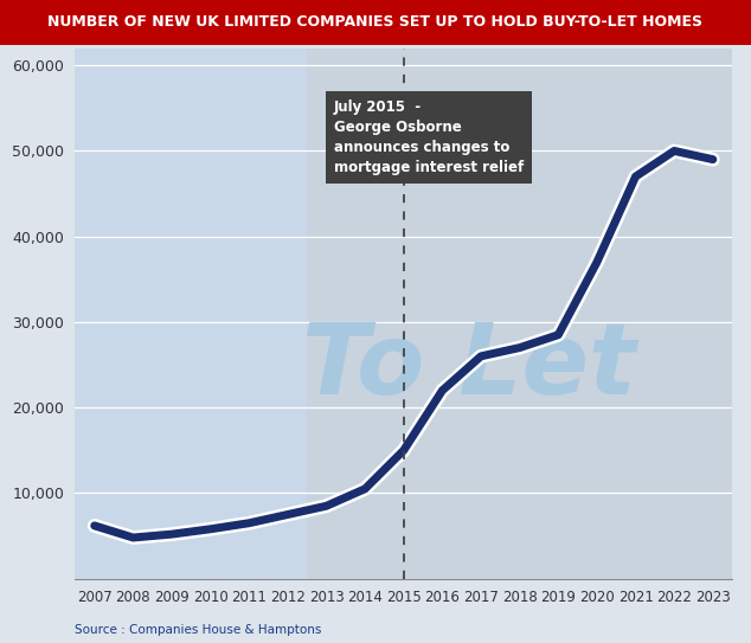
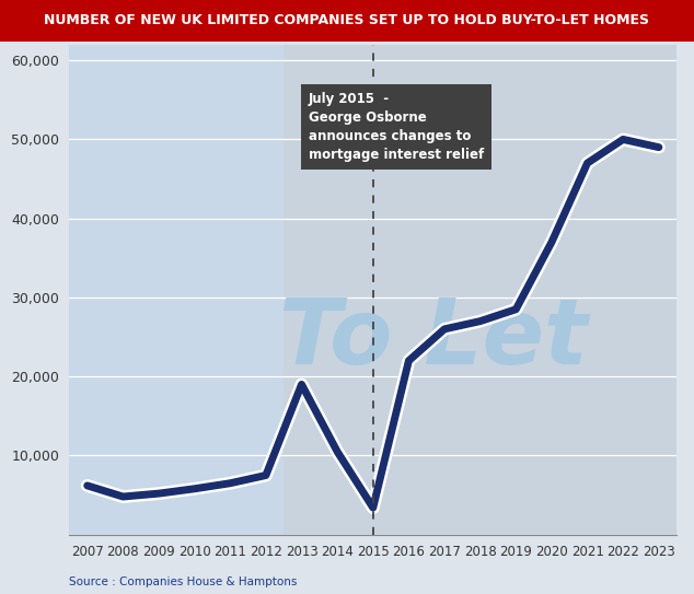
2013: 8,500 -> 19,000
2015: 15,000 -> 3,400
